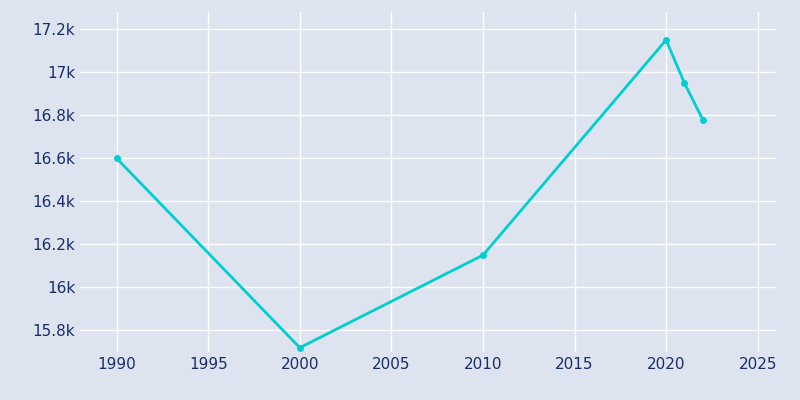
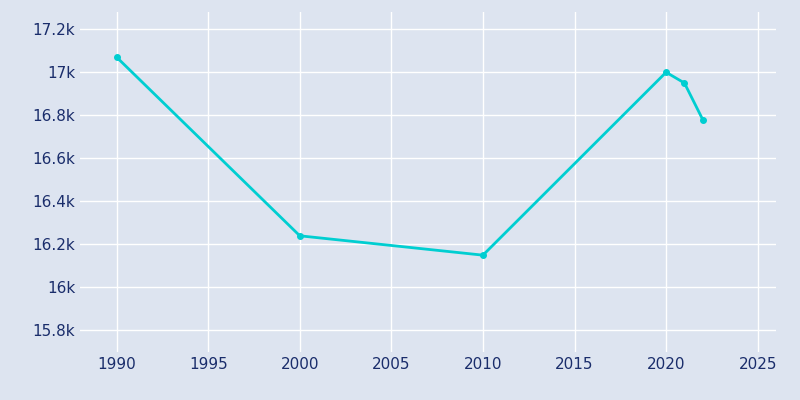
1990: 16.60k -> 17.07k
2000: 15.72k -> 16.24k
2020: 17.15k -> 17.00k
